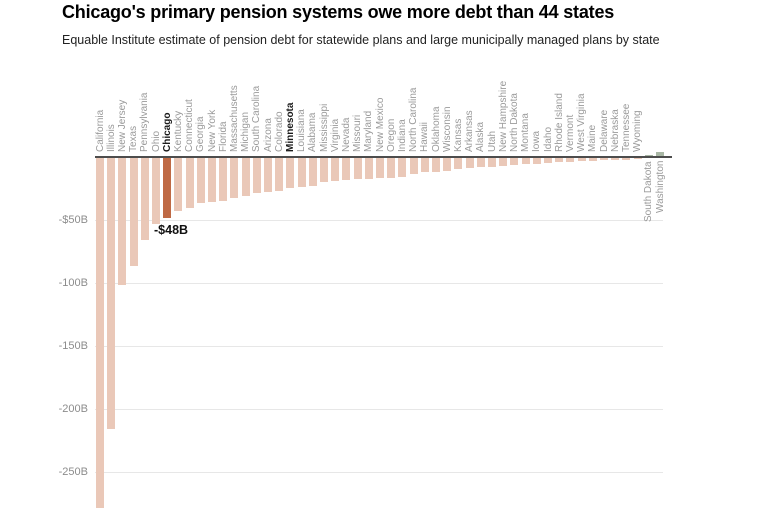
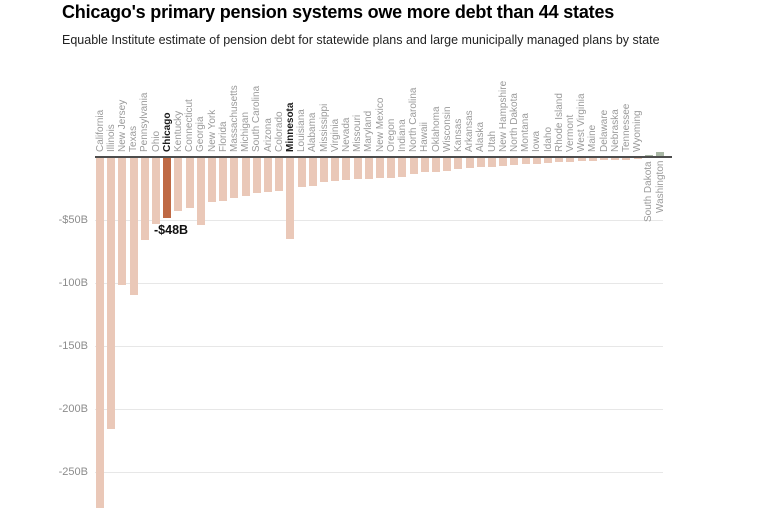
Texas: -$86B -> -$109B
Georgia: -$36B -> -$53B
Minnesota: -$24B -> -$64B
